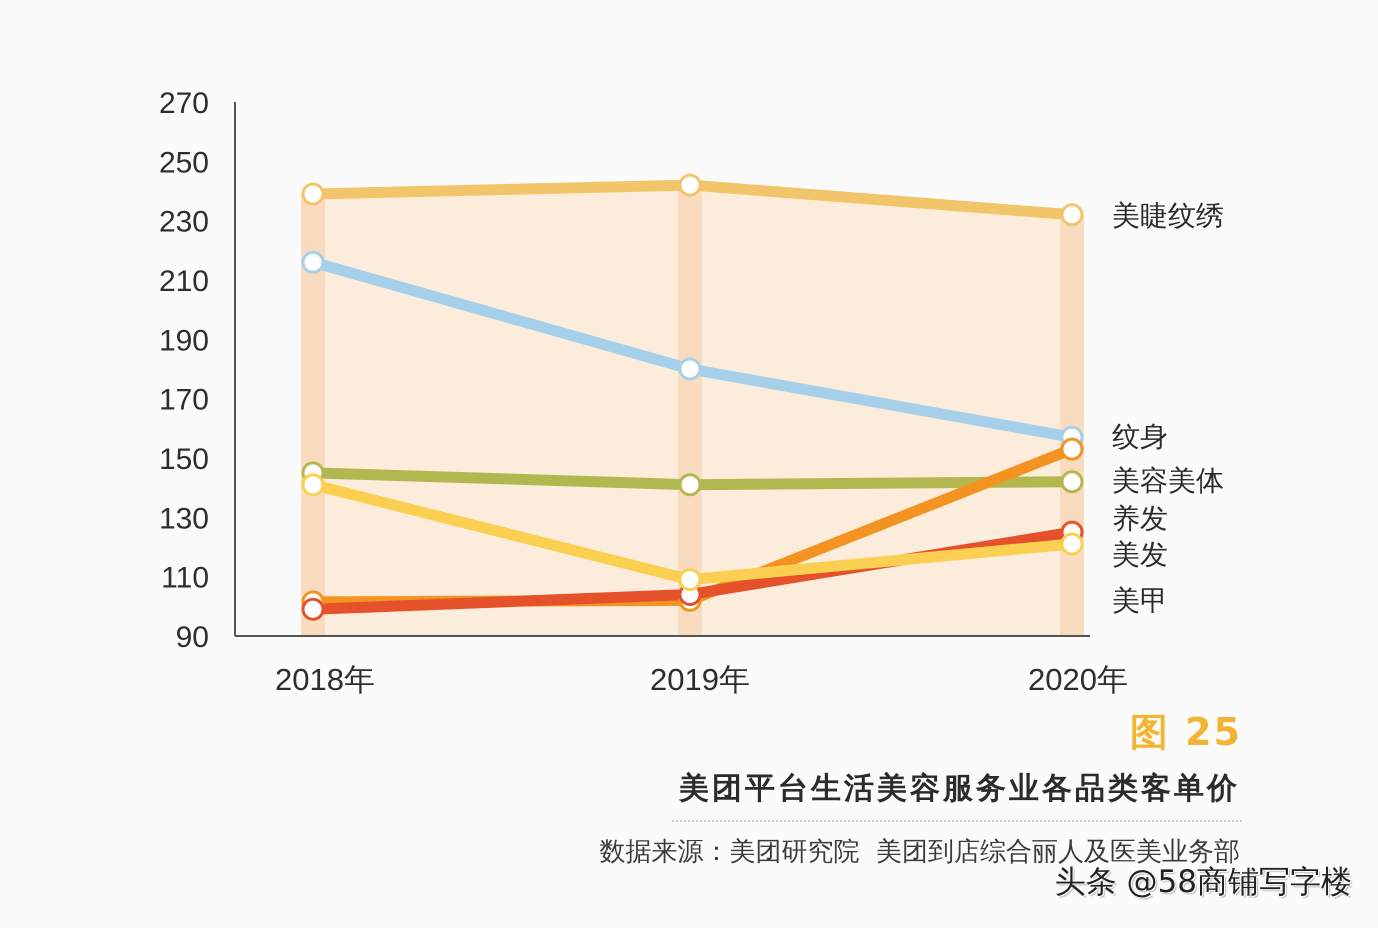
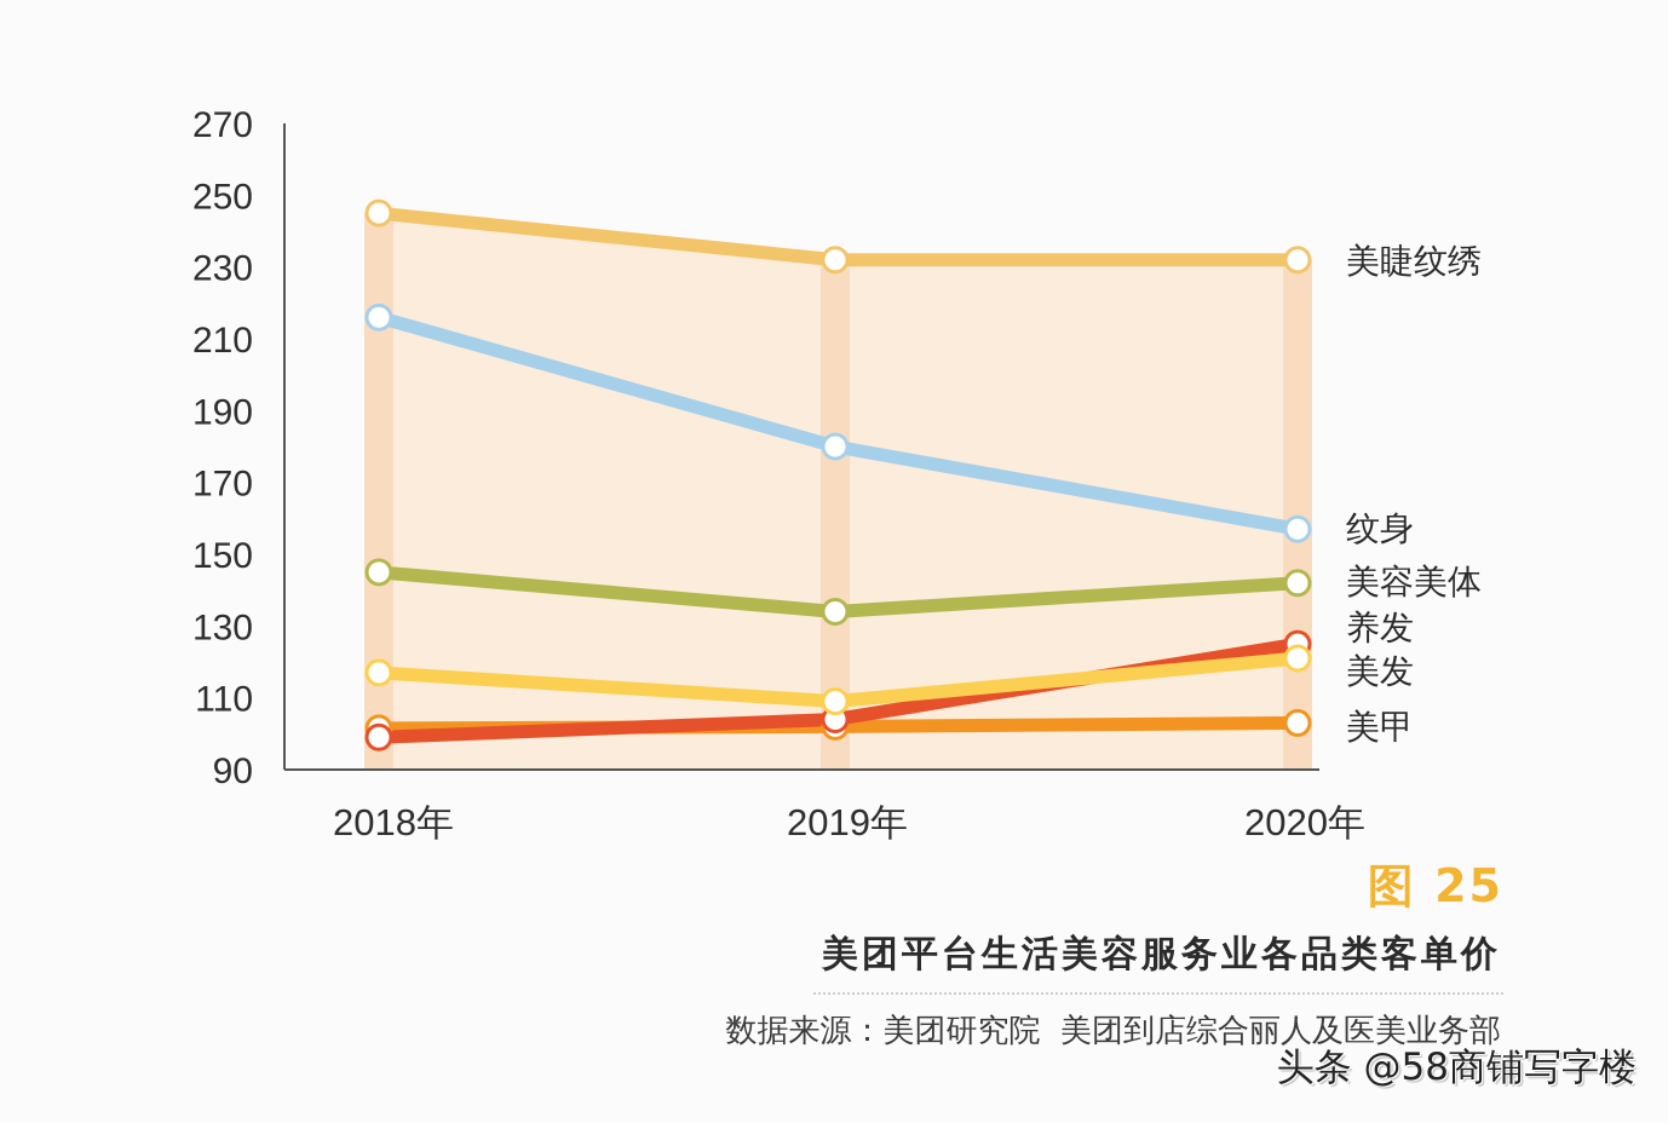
美睫纹绣/2018年: 239 -> 245
美发/2018年: 141 -> 117
美睫纹绣/2019年: 242 -> 232
美容美体/2019年: 141 -> 134
美甲/2020年: 153 -> 103
